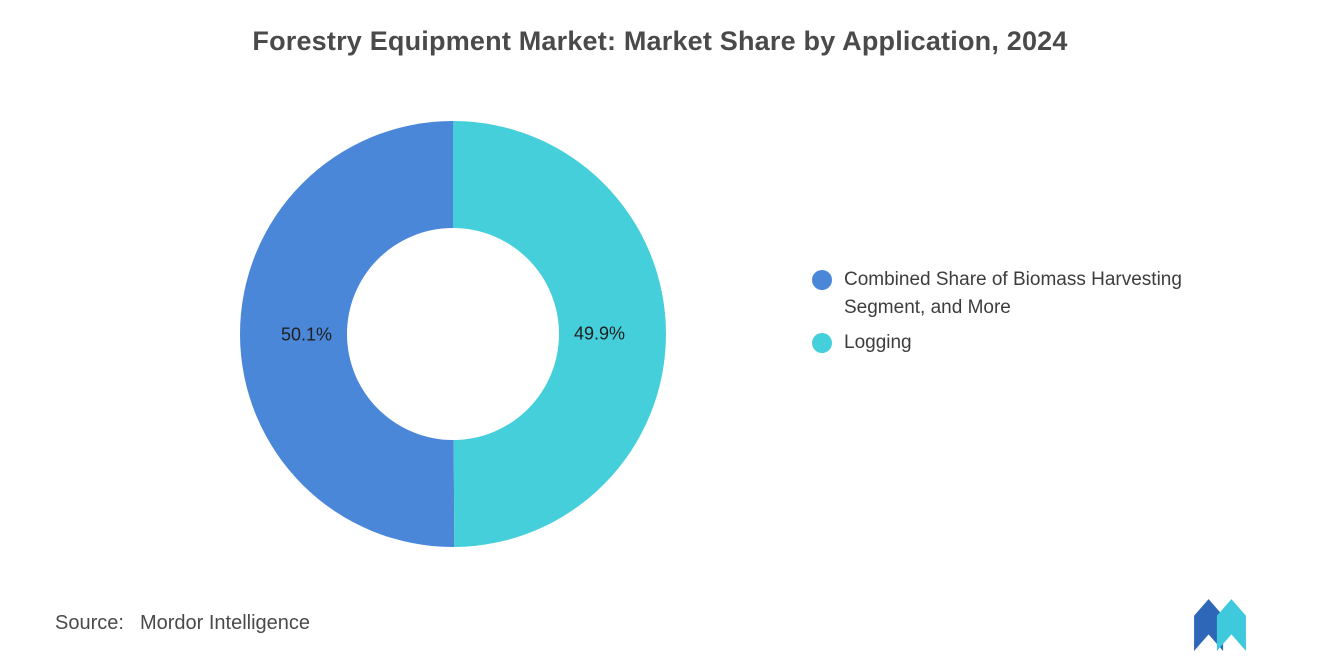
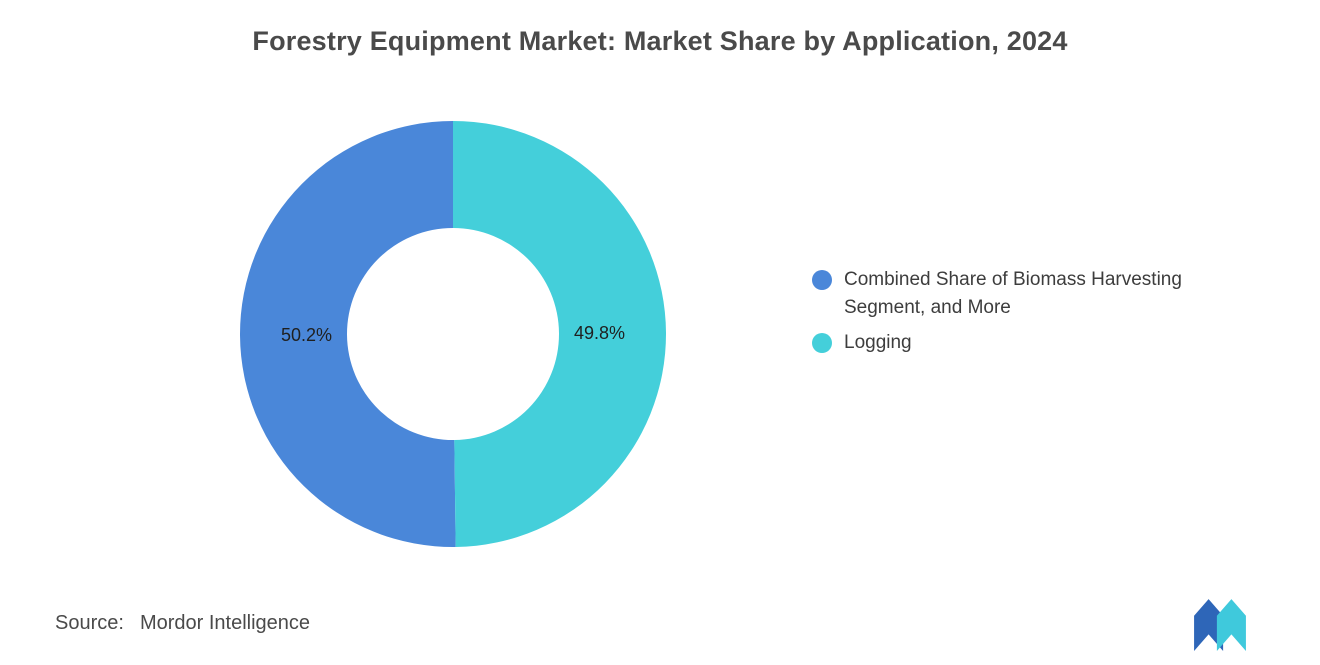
Combined Share of Biomass Harvesting Segment, and More: 50.1% -> 50.2%
Logging: 49.9% -> 49.8%
